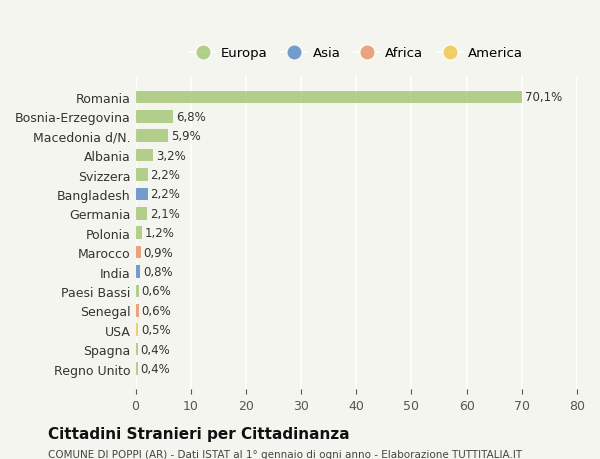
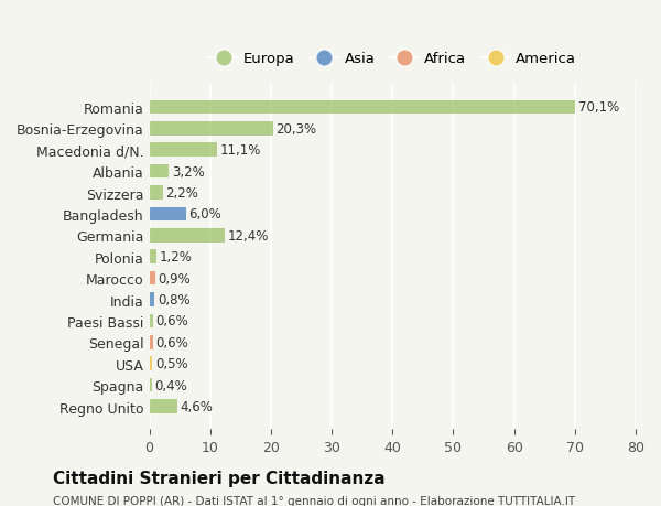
Bosnia-Erzegovina: 6,8% -> 20,3%
Macedonia d/N.: 5,9% -> 11,1%
Bangladesh: 2,2% -> 6,0%
Germania: 2,1% -> 12,4%
Regno Unito: 0,4% -> 4,6%
